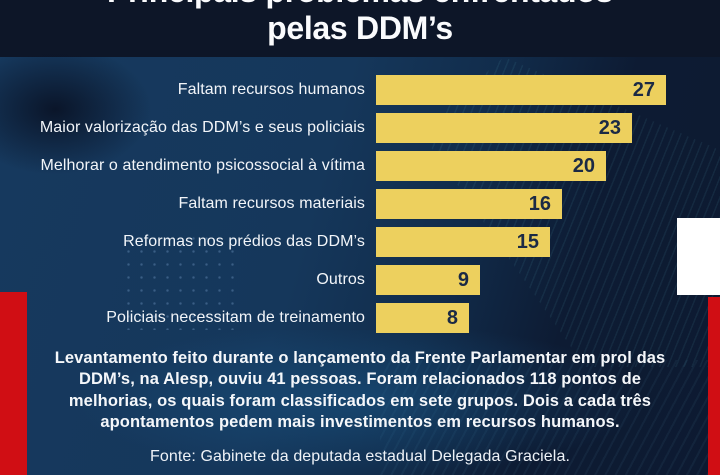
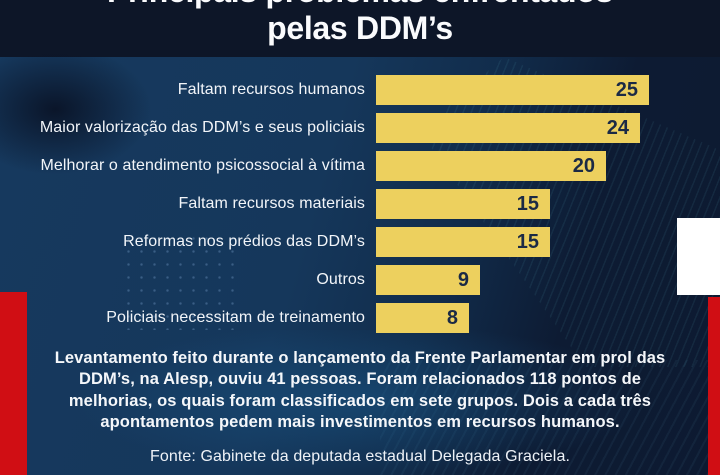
Faltam recursos humanos: 27 -> 25
Maior valorização das DDM’s e seus policiais: 23 -> 24
Faltam recursos materiais: 16 -> 15
